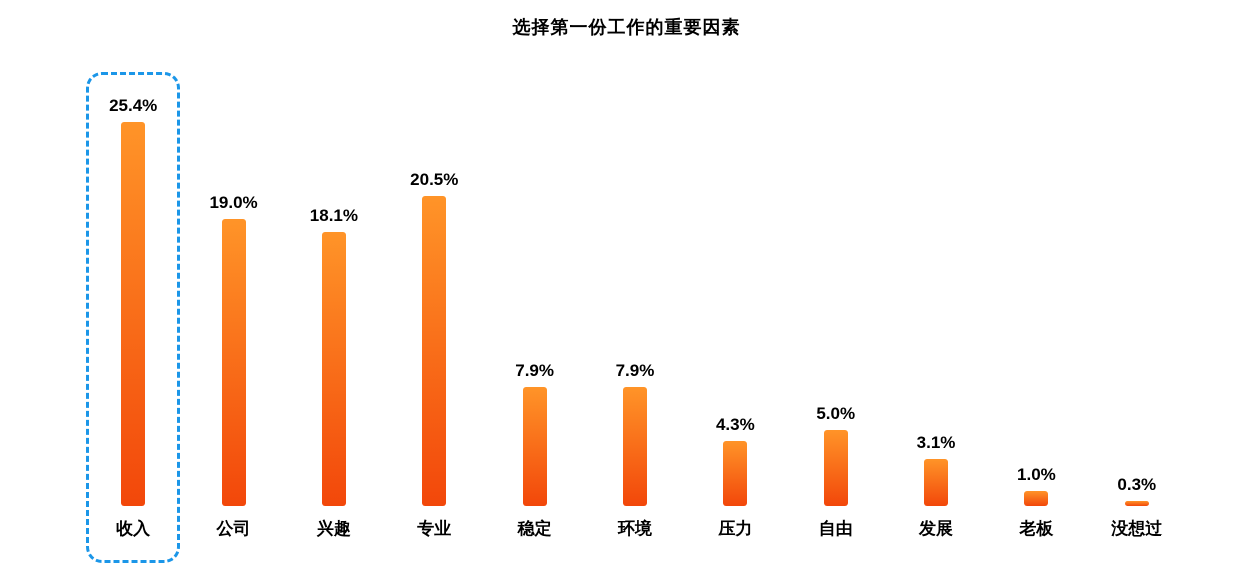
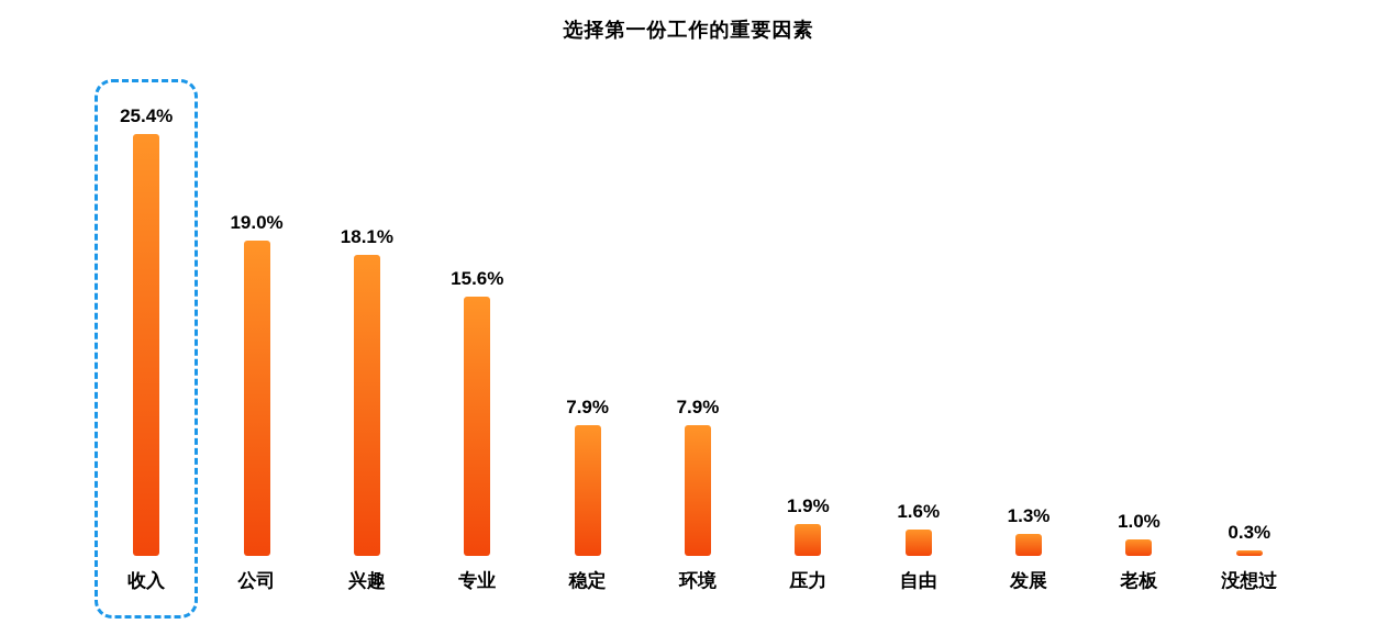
专业: 20.5% -> 15.6%
压力: 4.3% -> 1.9%
自由: 5.0% -> 1.6%
发展: 3.1% -> 1.3%
